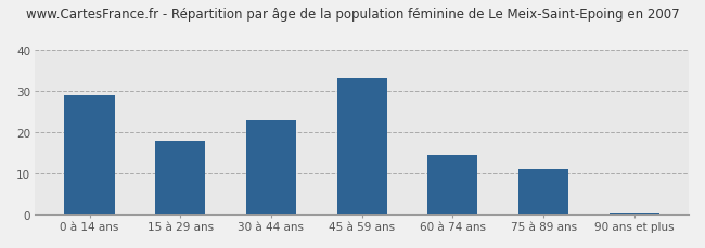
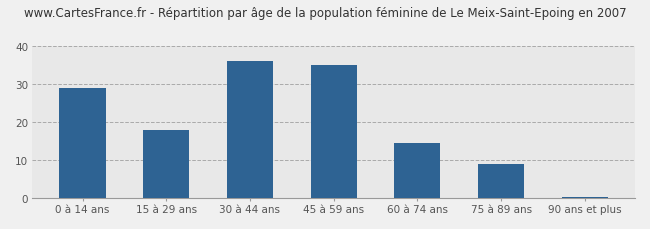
30 à 44 ans: 23.0 -> 36.0
45 à 59 ans: 33.0 -> 35.0
75 à 89 ans: 11.0 -> 9.0
